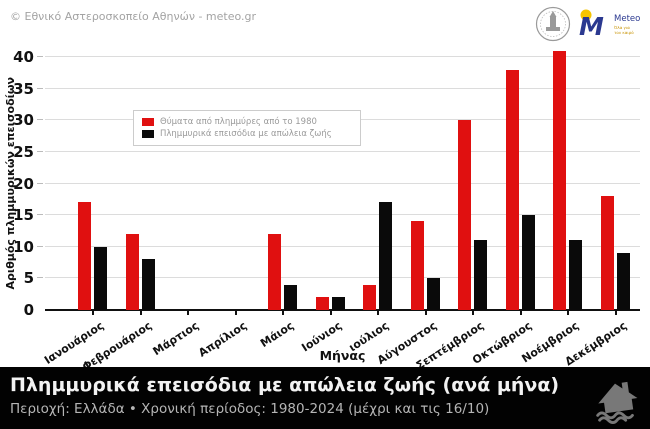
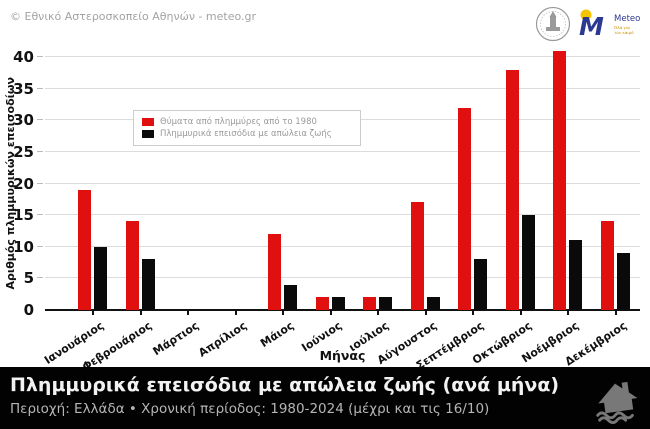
Θύματα από πλημμύρες από το 1980/Ιανουάριος: 17 -> 19
Θύματα από πλημμύρες από το 1980/Φεβρουάριος: 12 -> 14
Θύματα από πλημμύρες από το 1980/ιούλιος: 4 -> 2
Πλημμυρικά επεισόδια με απώλεια ζωής/ιούλιος: 17 -> 2
Θύματα από πλημμύρες από το 1980/Αύγουστος: 14 -> 17
Πλημμυρικά επεισόδια με απώλεια ζωής/Αύγουστος: 5 -> 2
Θύματα από πλημμύρες από το 1980/Σεπτέμβριος: 30 -> 32
Πλημμυρικά επεισόδια με απώλεια ζωής/Σεπτέμβριος: 11 -> 8
Θύματα από πλημμύρες από το 1980/Δεκέμβριος: 18 -> 14
